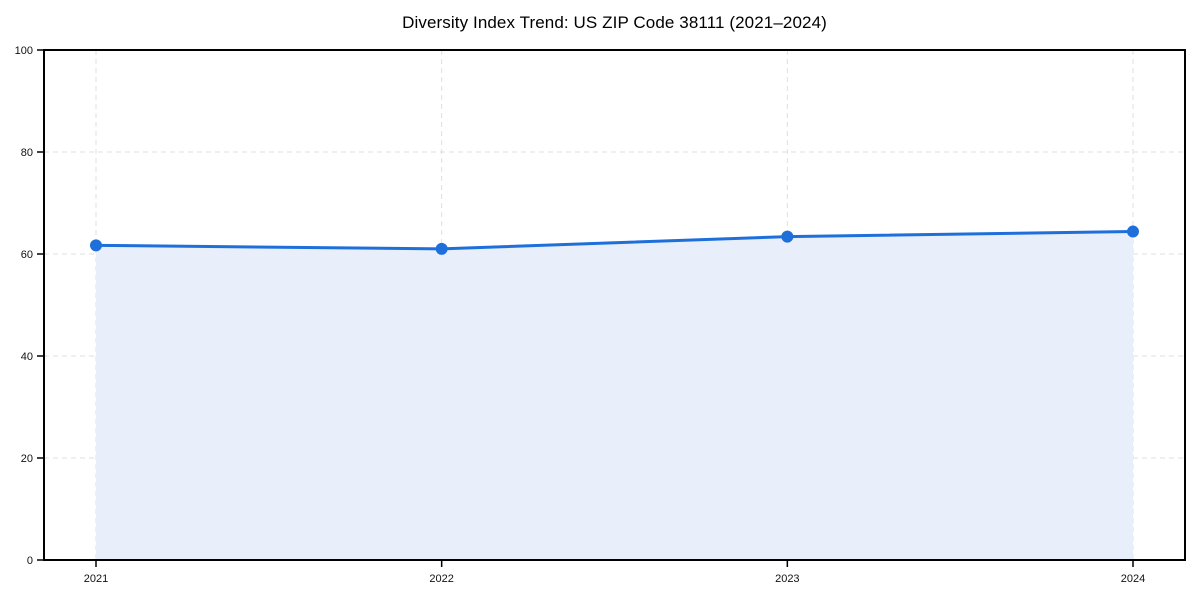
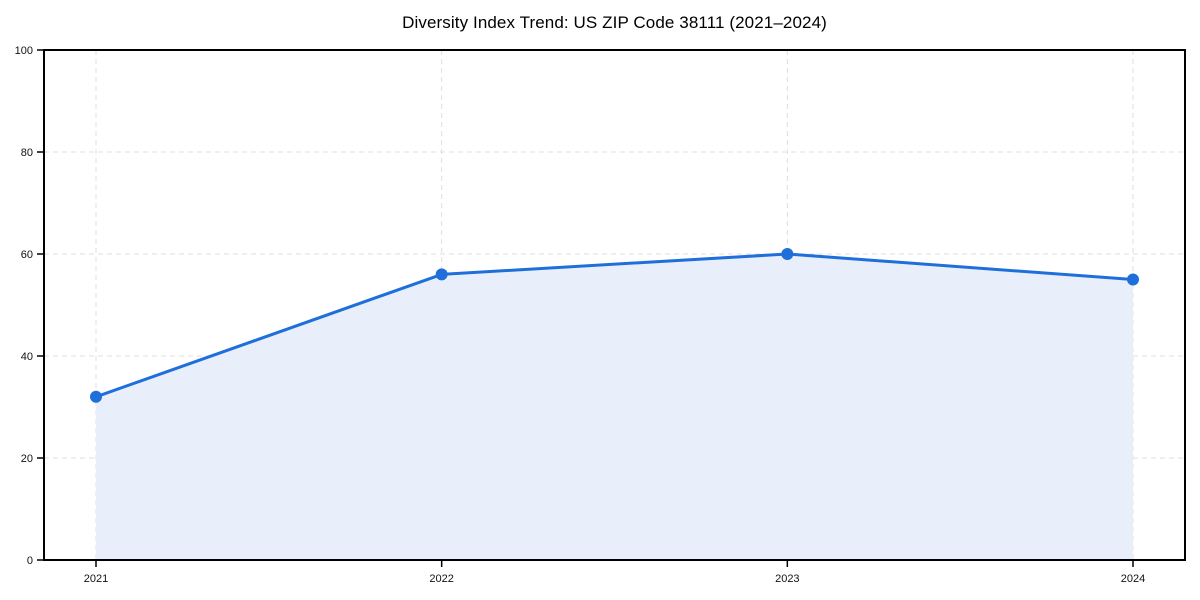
2021: 62 -> 32
2022: 61 -> 56
2023: 63 -> 60
2024: 64 -> 55
